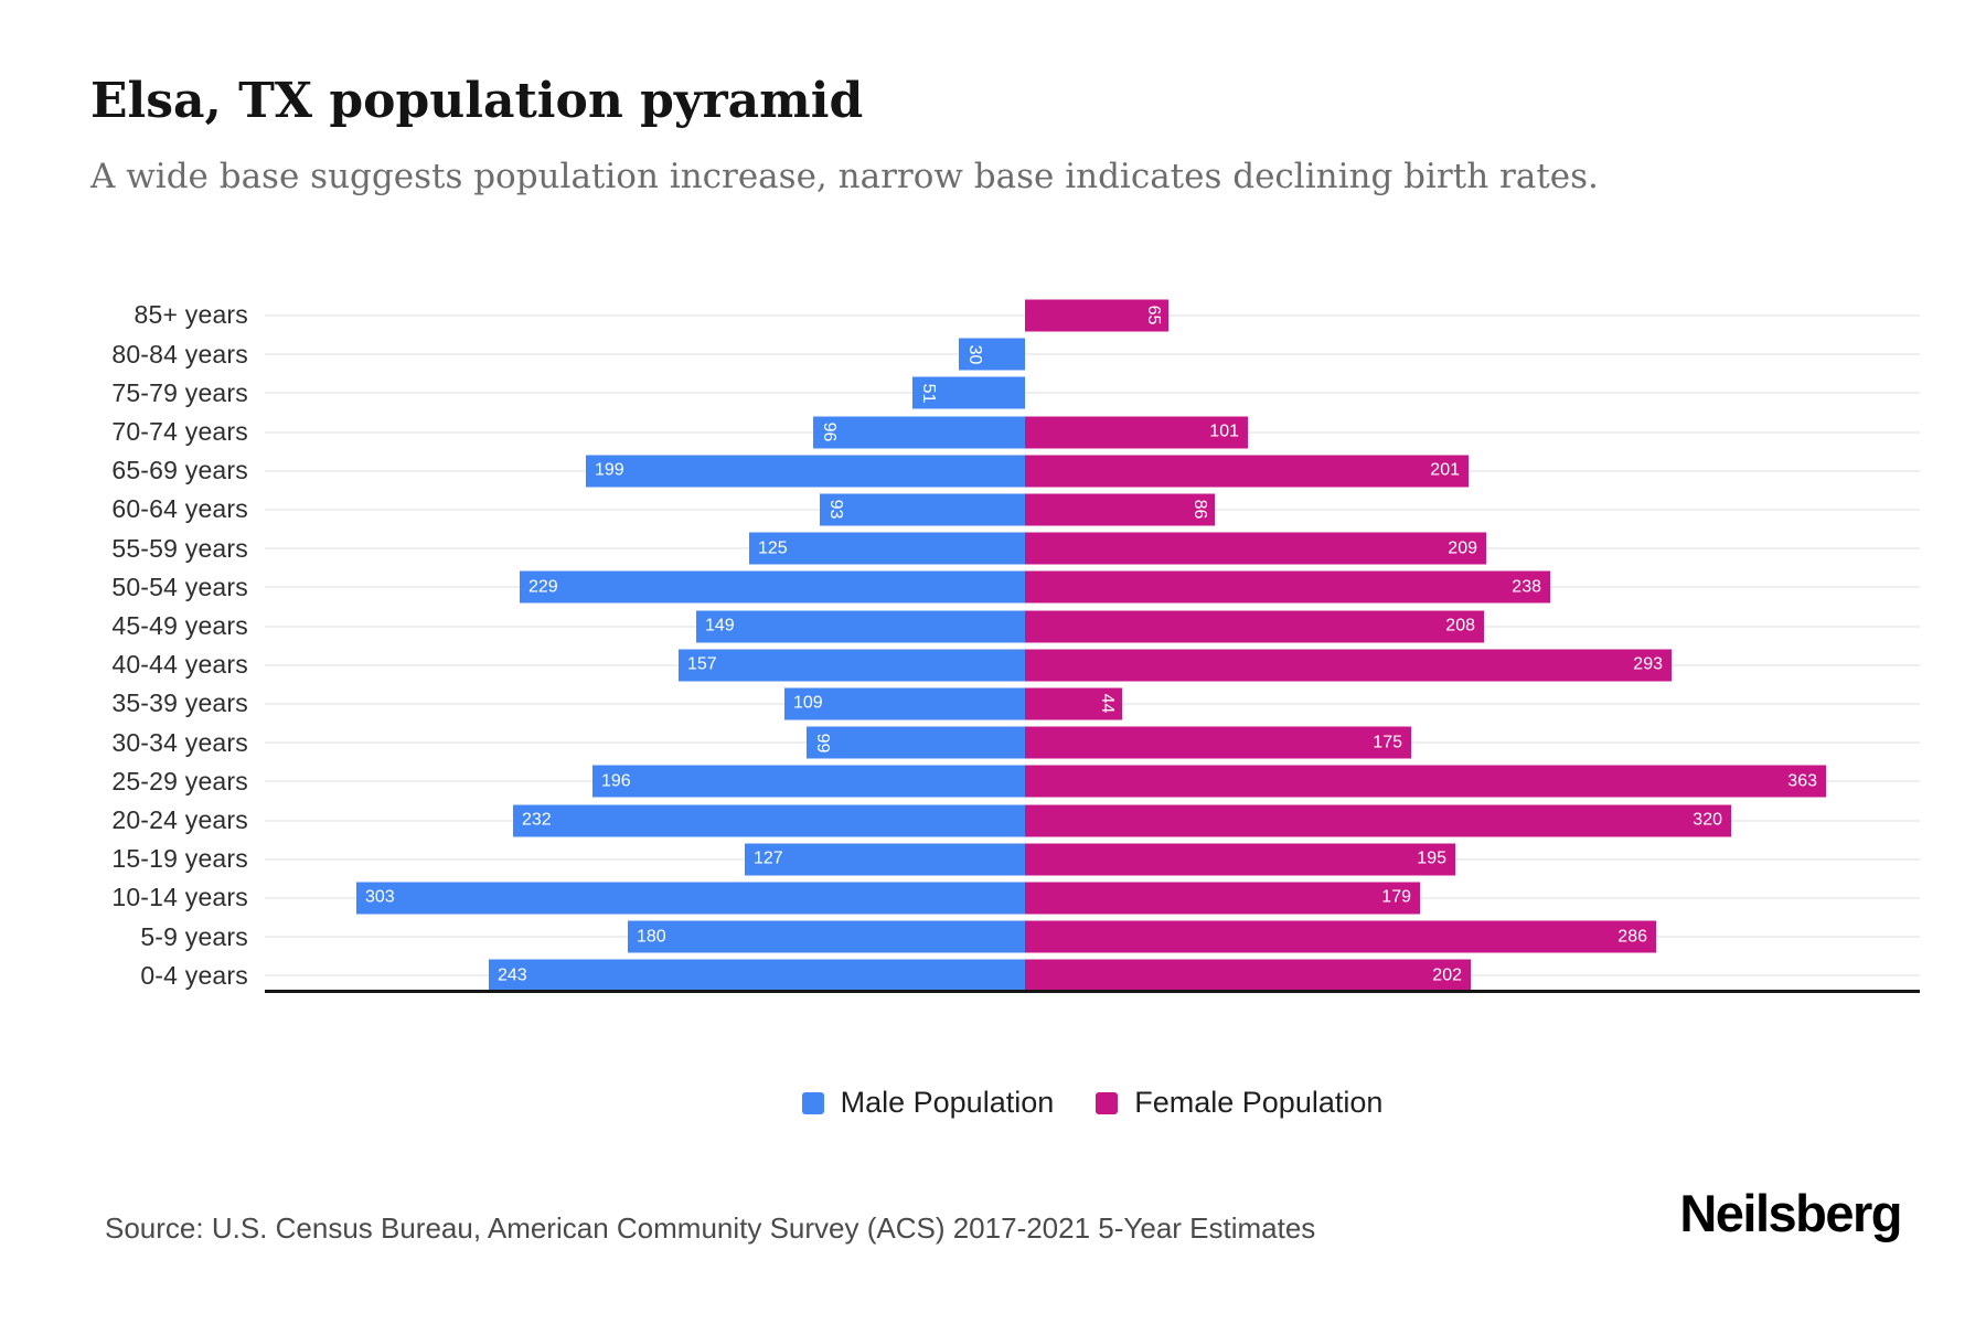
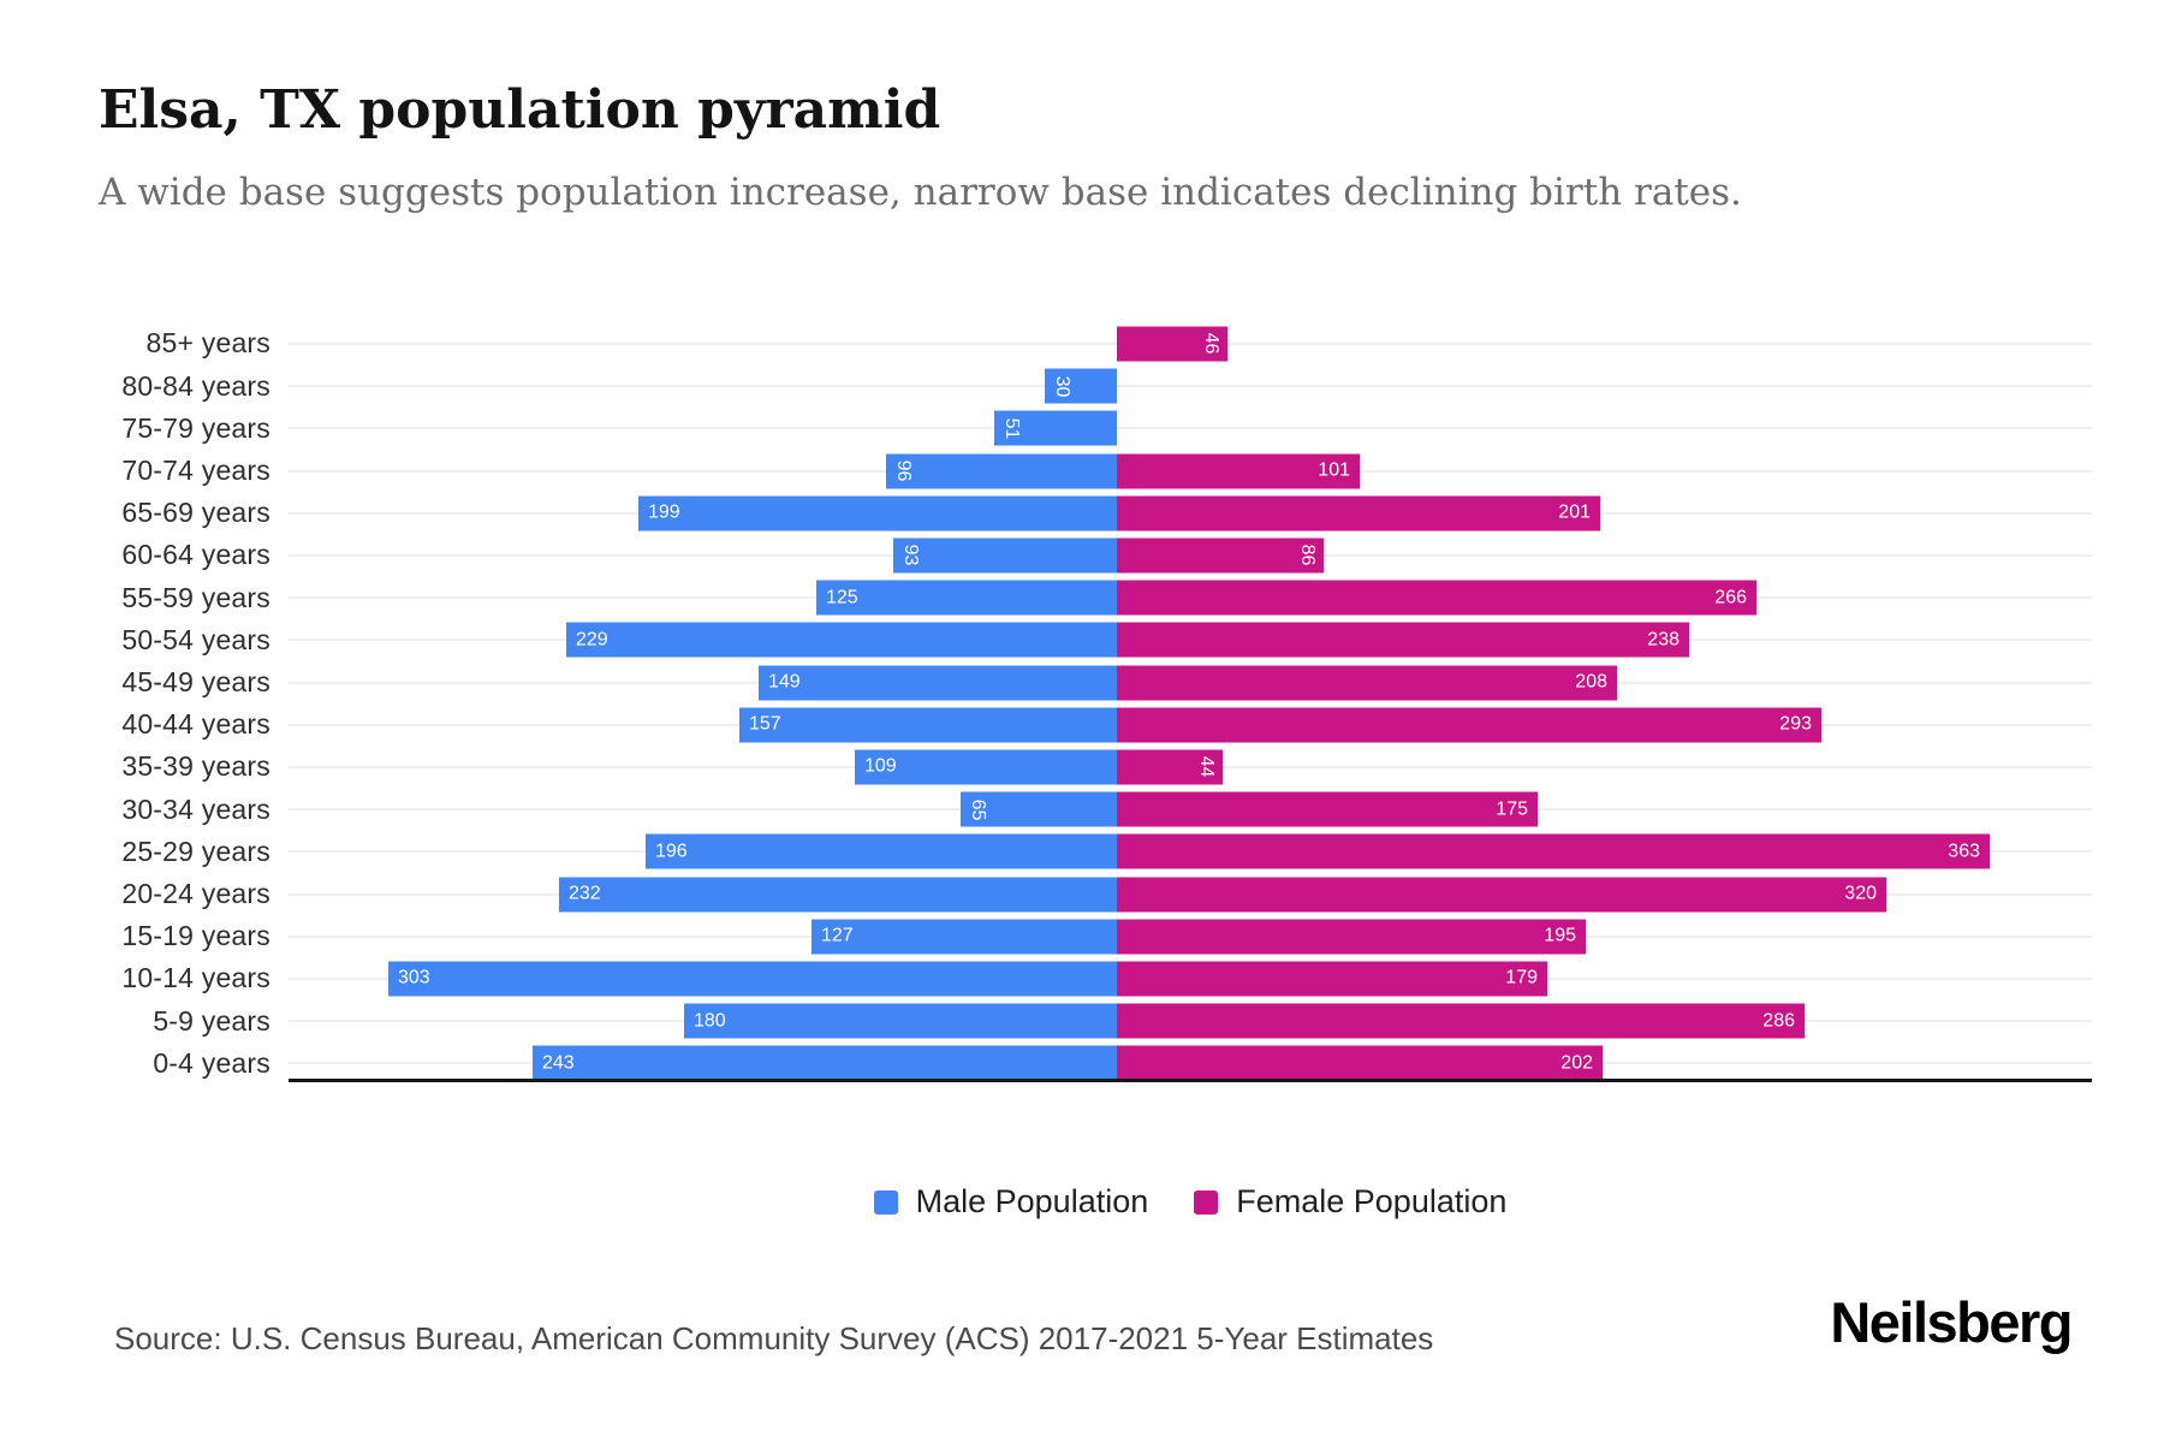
Female Population/85+ years: 65 -> 46
Female Population/55-59 years: 209 -> 266
Male Population/30-34 years: 99 -> 65
